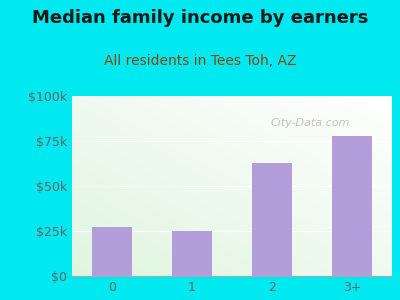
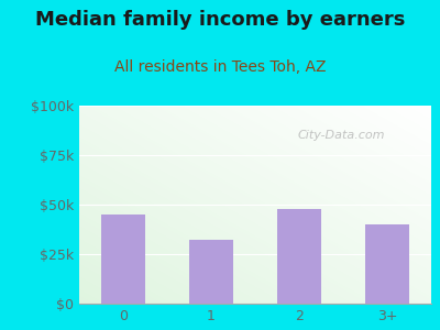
0: $27k -> $45k
1: $25k -> $32k
2: $63k -> $48k
3+: $78k -> $40k
